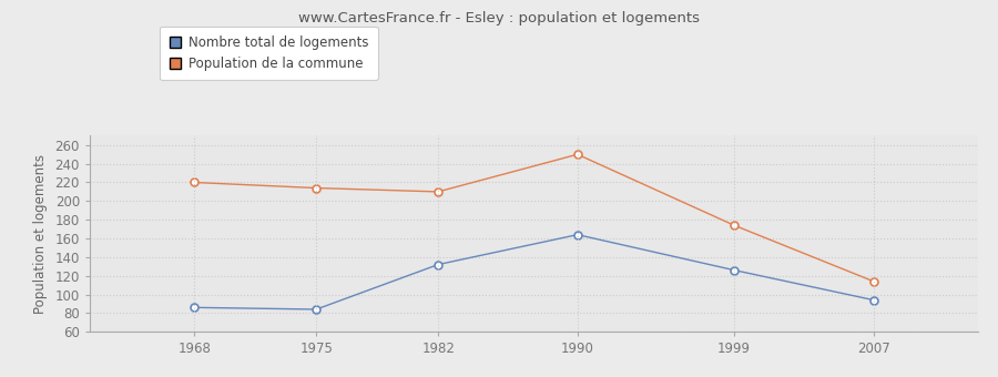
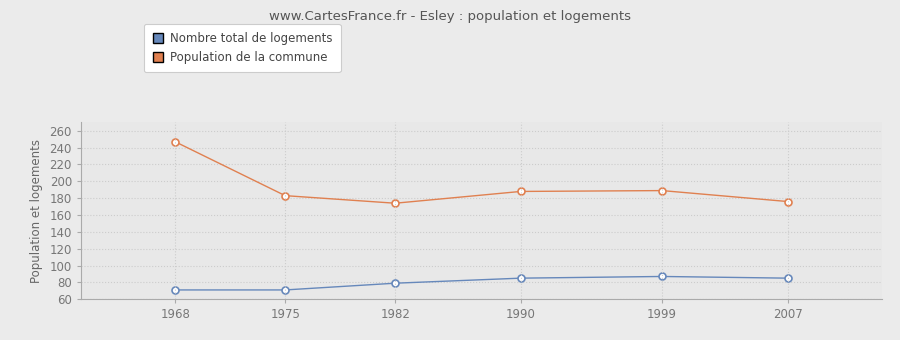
Nombre total de logements/1968: 86 -> 71
Population de la commune/1968: 220 -> 247
Nombre total de logements/1975: 84 -> 71
Population de la commune/1975: 214 -> 183
Nombre total de logements/1982: 132 -> 79
Population de la commune/1982: 210 -> 174
Nombre total de logements/1990: 164 -> 85
Population de la commune/1990: 250 -> 188
Nombre total de logements/1999: 126 -> 87
Population de la commune/1999: 174 -> 189
Nombre total de logements/2007: 94 -> 85
Population de la commune/2007: 114 -> 176
